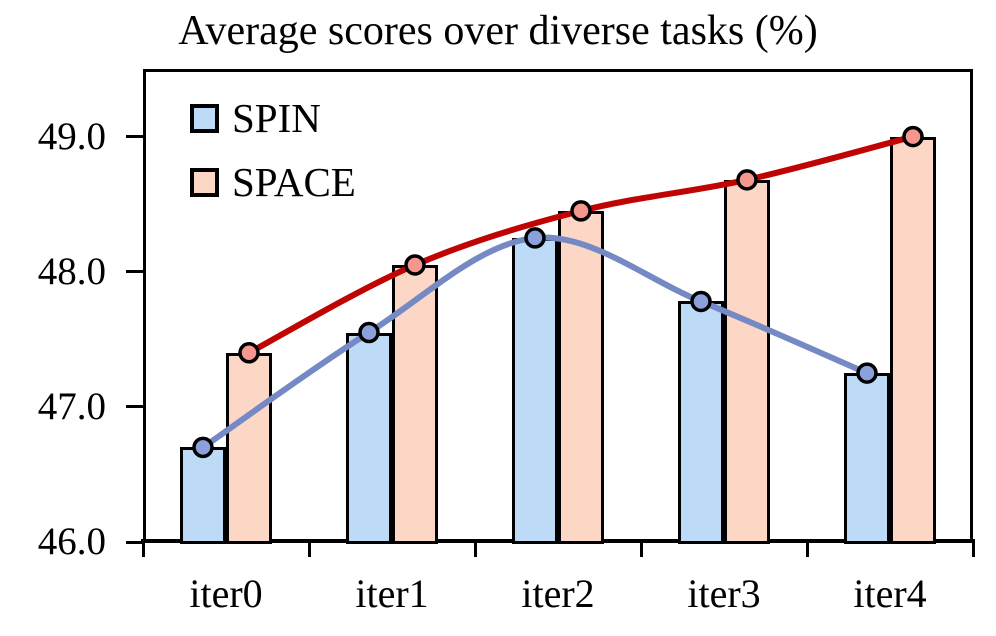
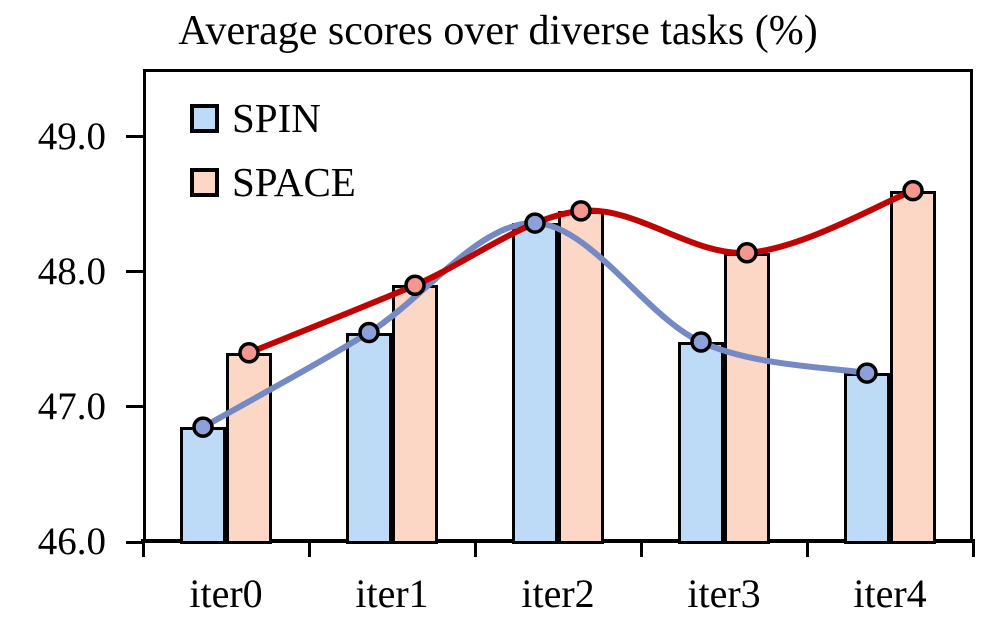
SPIN/iter0: 46.70 -> 46.85
SPACE/iter1: 48.05 -> 47.90
SPIN/iter2: 48.25 -> 48.36
SPIN/iter3: 47.78 -> 47.48
SPACE/iter3: 48.68 -> 48.14
SPACE/iter4: 49.00 -> 48.60
